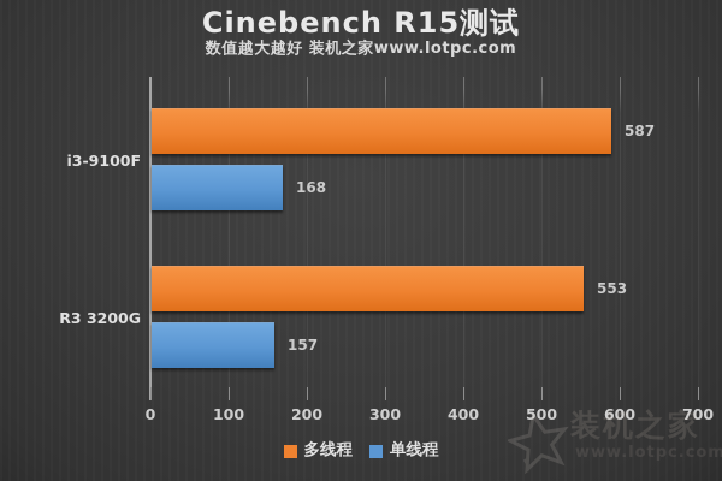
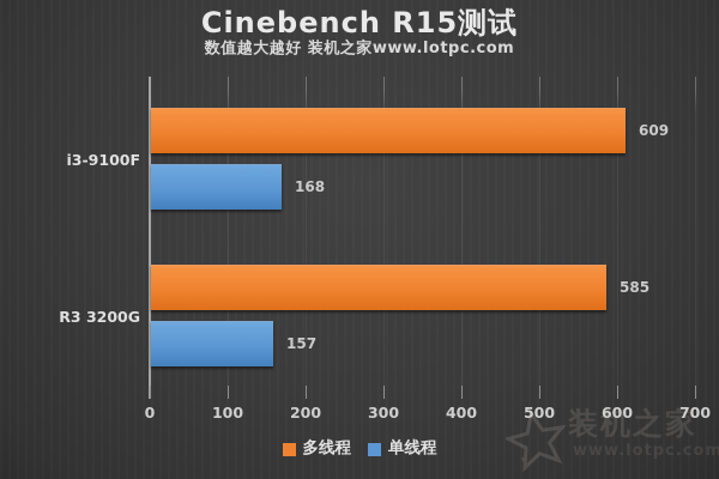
多线程/i3-9100F: 587 -> 609
多线程/R3 3200G: 553 -> 585
